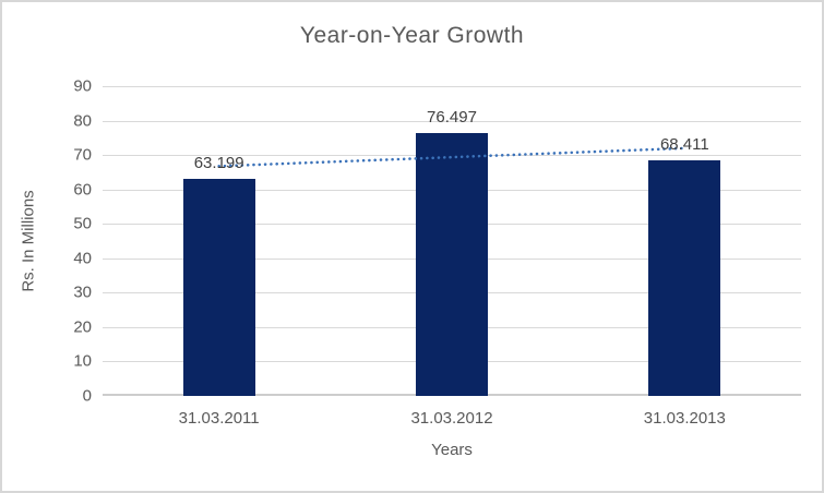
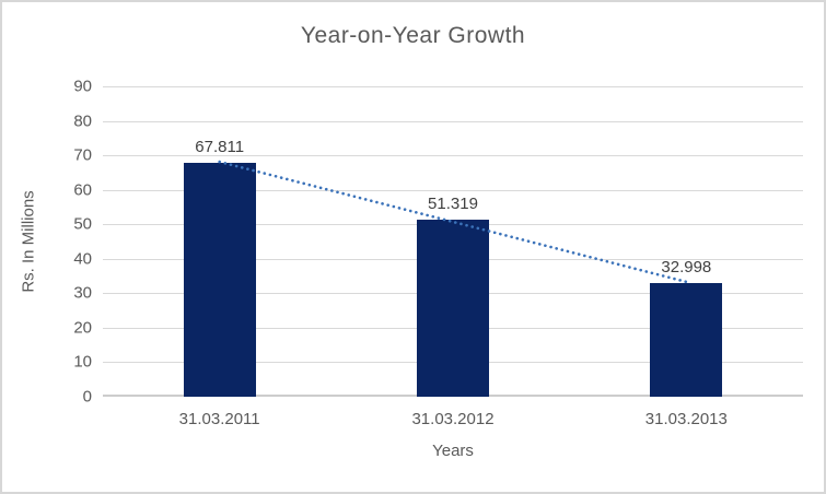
31.03.2011: 63.199 -> 67.811
31.03.2012: 76.497 -> 51.319
31.03.2013: 68.411 -> 32.998
